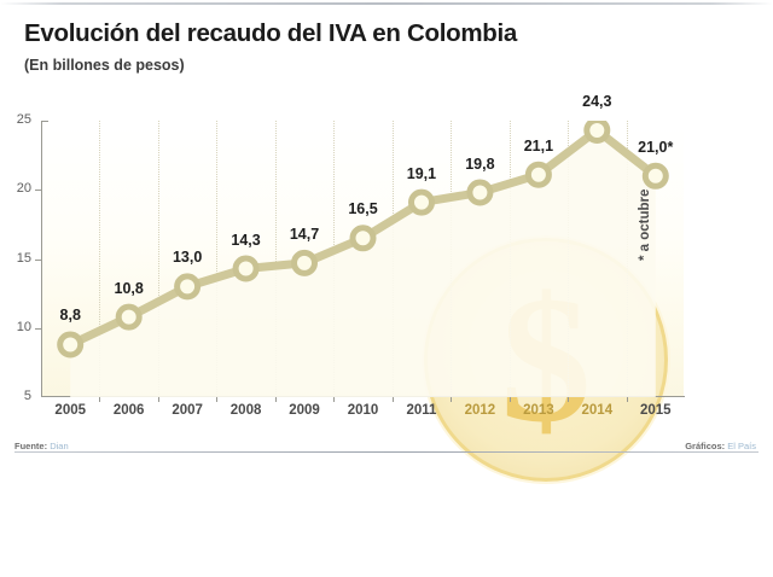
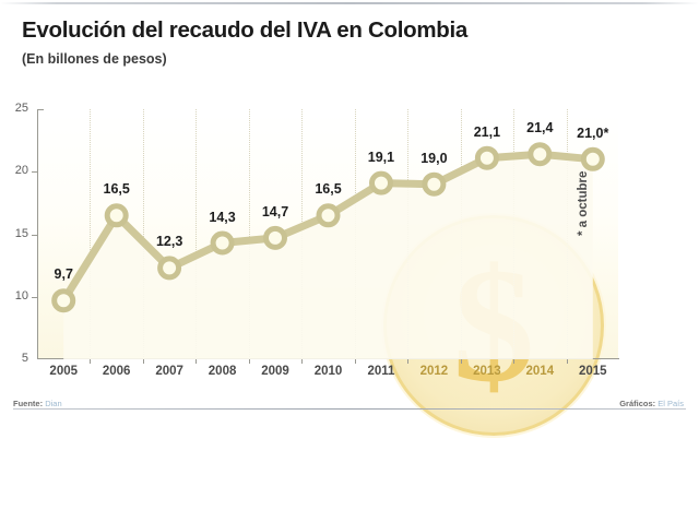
2005: 8,8 -> 9,7
2006: 10,8 -> 16,5
2007: 13,0 -> 12,3
2012: 19,8 -> 19,0
2014: 24,3 -> 21,4
